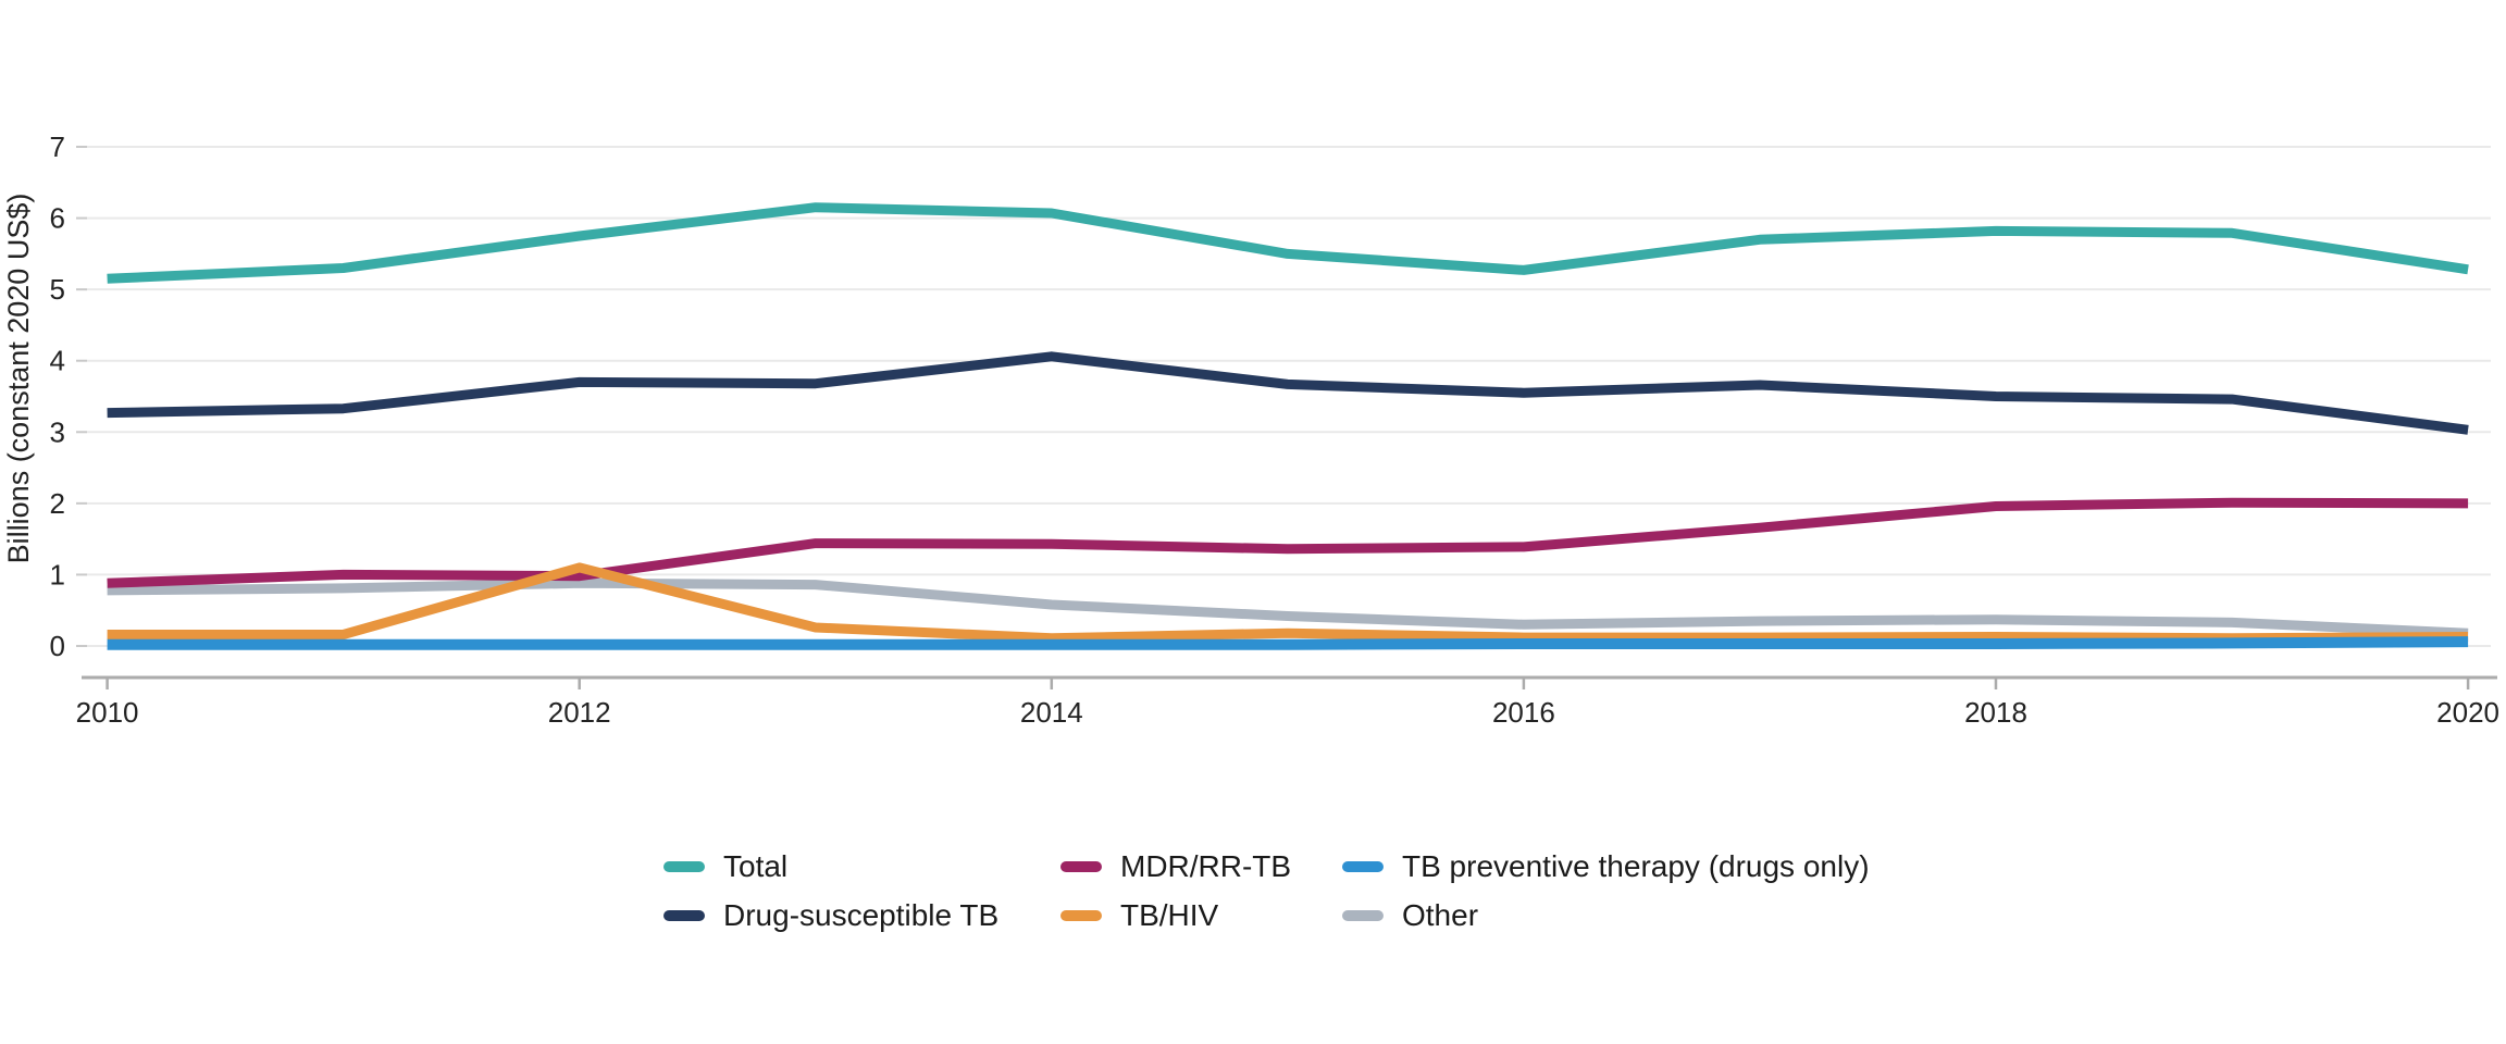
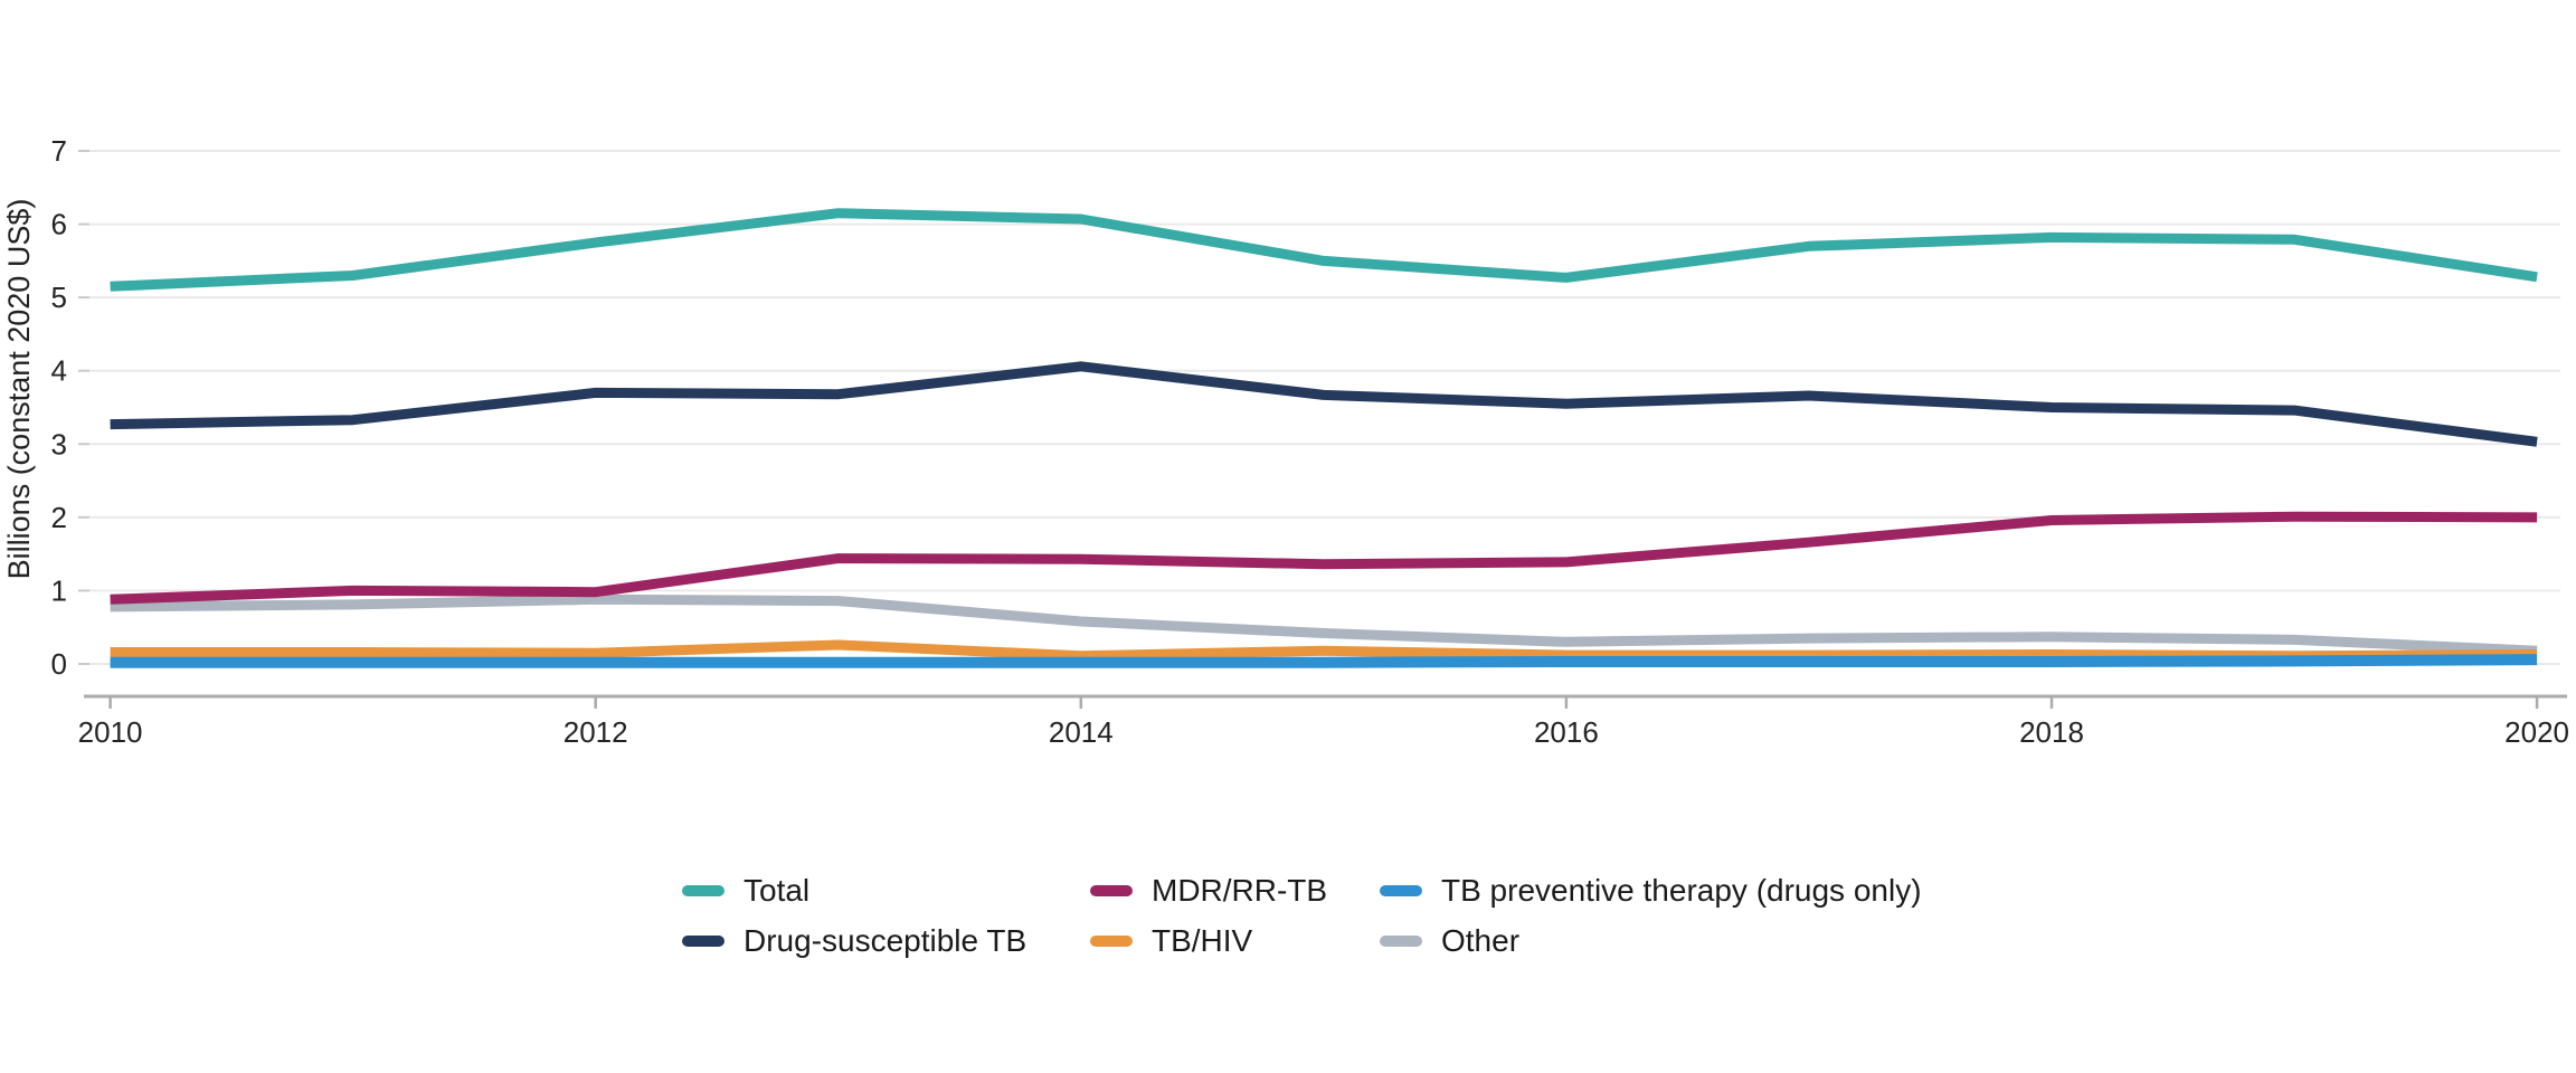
TB/HIV/2012: 1.1 -> 0.1
